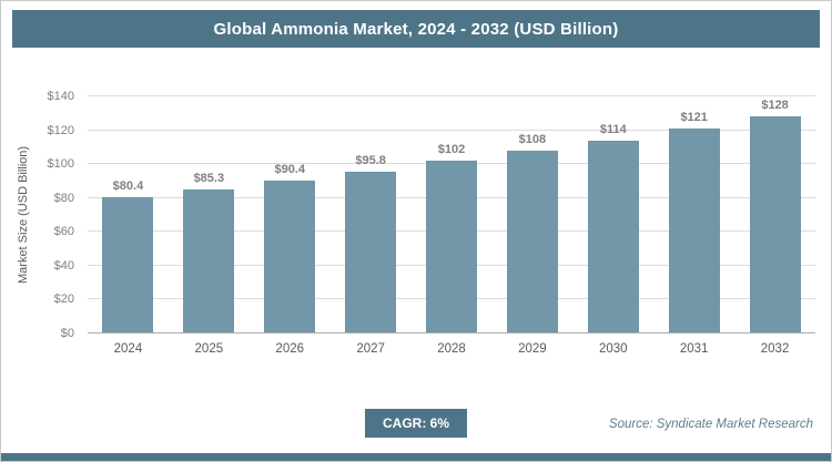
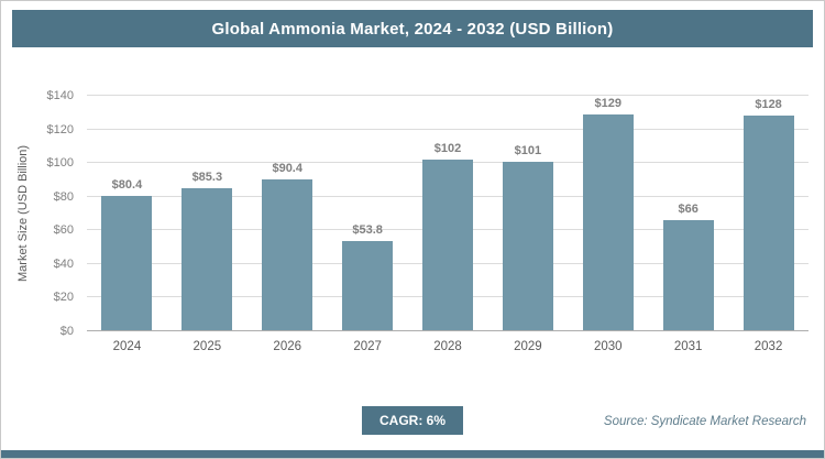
2027: $95.8 -> $53.8
2029: $108 -> $101
2030: $114 -> $129
2031: $121 -> $66
